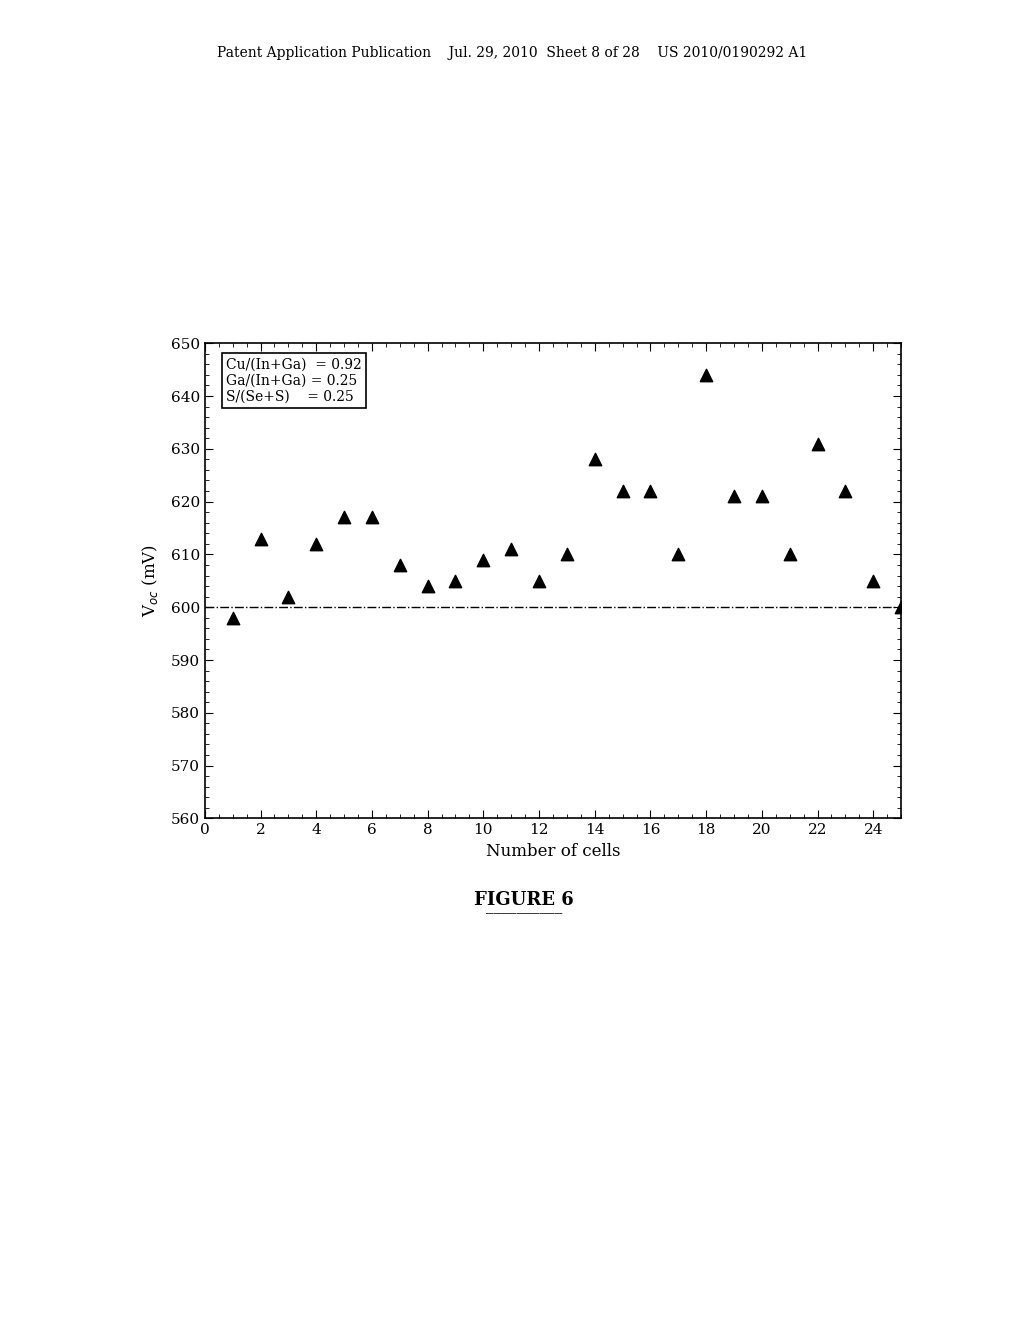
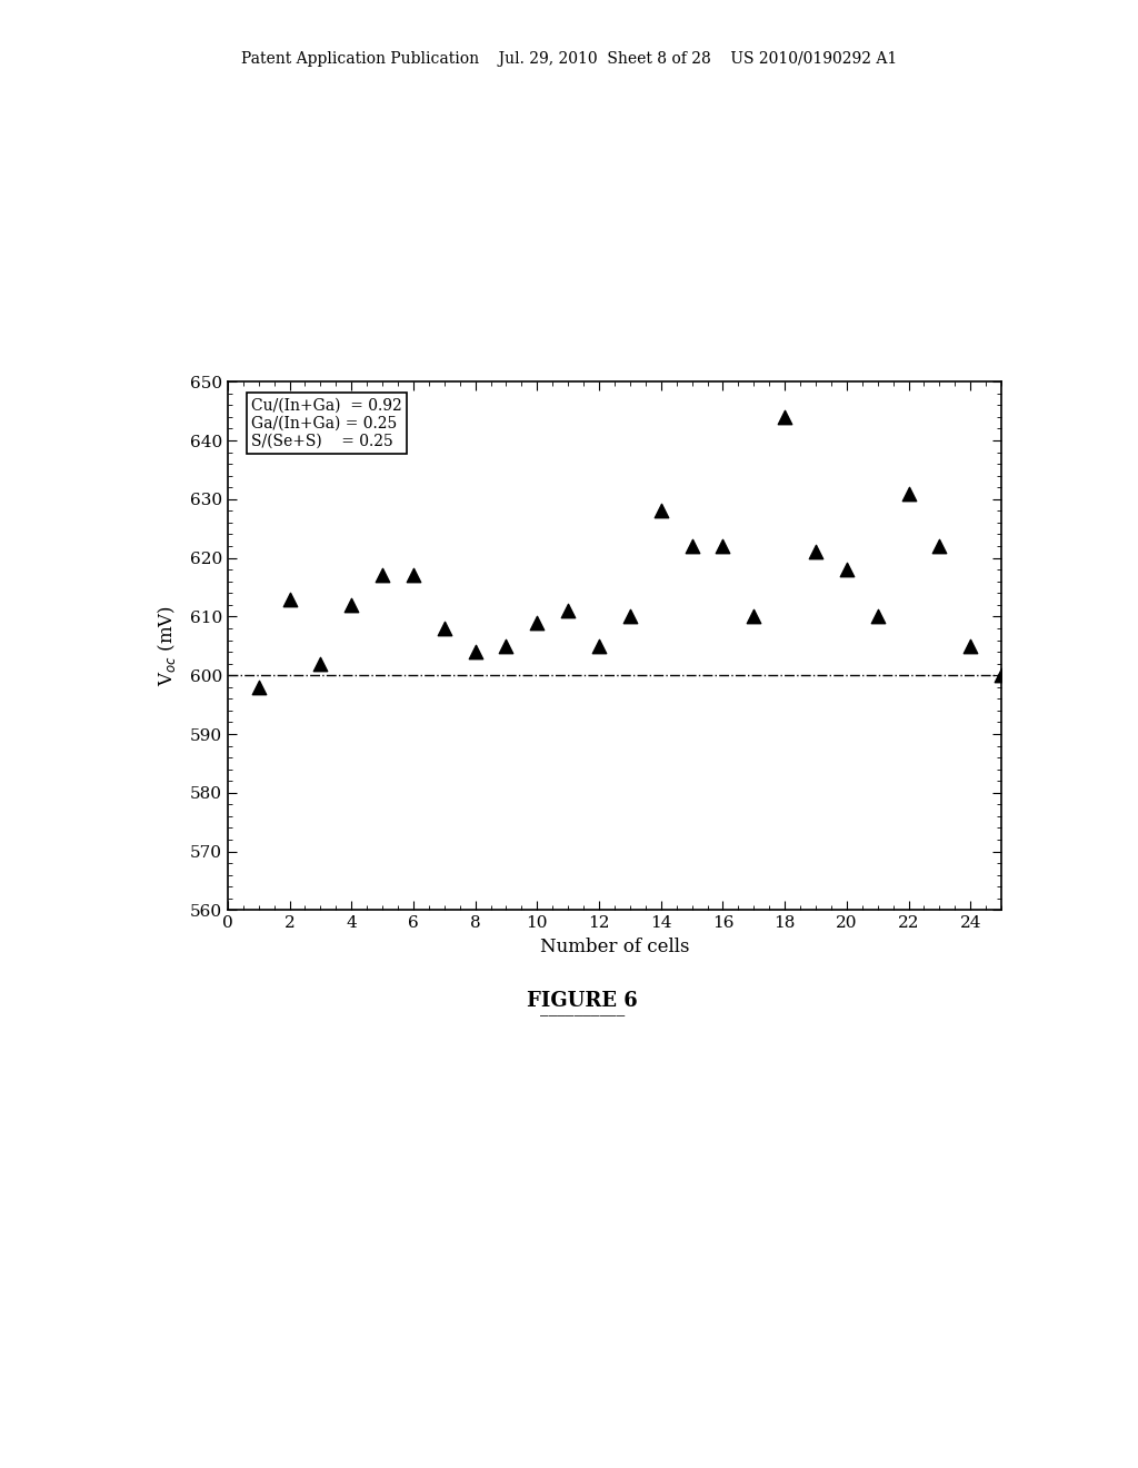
20: 621 -> 618
